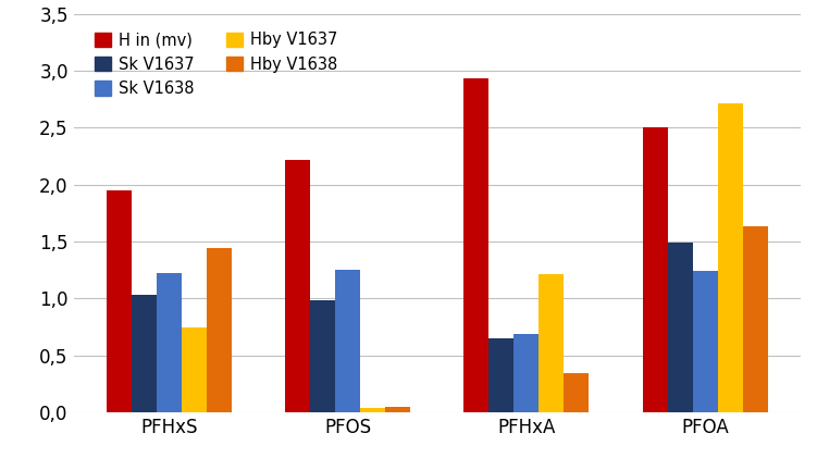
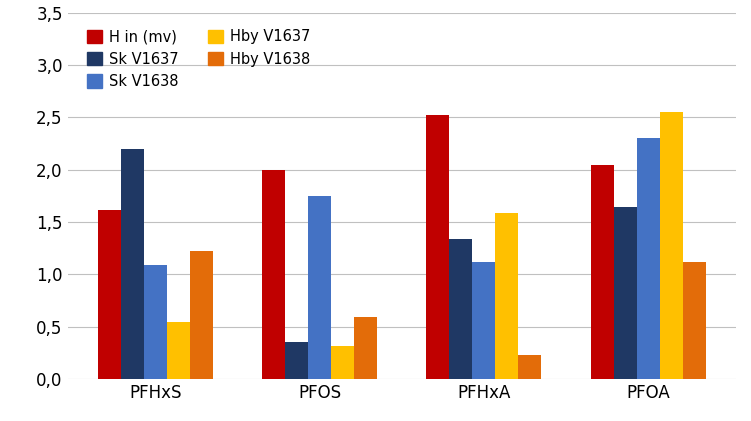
H in (mv)/PFHxS: 1,95 -> 1,61
Sk V1637/PFHxS: 1,03 -> 2,20
Sk V1638/PFHxS: 1,22 -> 1,09
Hby V1637/PFHxS: 0,74 -> 0,54
Hby V1638/PFHxS: 1,44 -> 1,22
H in (mv)/PFOS: 2,22 -> 2,00
Sk V1637/PFOS: 0,98 -> 0,35
Sk V1638/PFOS: 1,25 -> 1,75
Hby V1637/PFOS: 0,04 -> 0,31
Hby V1638/PFOS: 0,05 -> 0,59
H in (mv)/PFHxA: 2,93 -> 2,52
Sk V1637/PFHxA: 0,65 -> 1,34
Sk V1638/PFHxA: 0,69 -> 1,12
Hby V1637/PFHxA: 1,21 -> 1,59
Hby V1638/PFHxA: 0,34 -> 0,23
H in (mv)/PFOA: 2,50 -> 2,04
Sk V1637/PFOA: 1,49 -> 1,64
Sk V1638/PFOA: 1,24 -> 2,30
Hby V1637/PFOA: 2,71 -> 2,55
Hby V1638/PFOA: 1,63 -> 1,12
